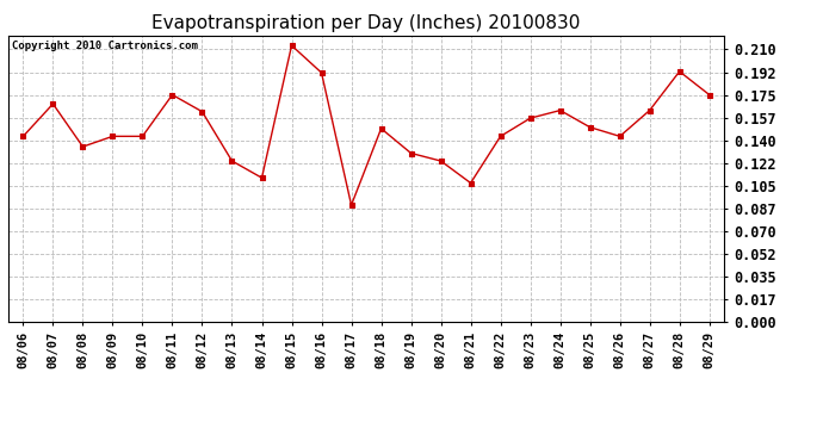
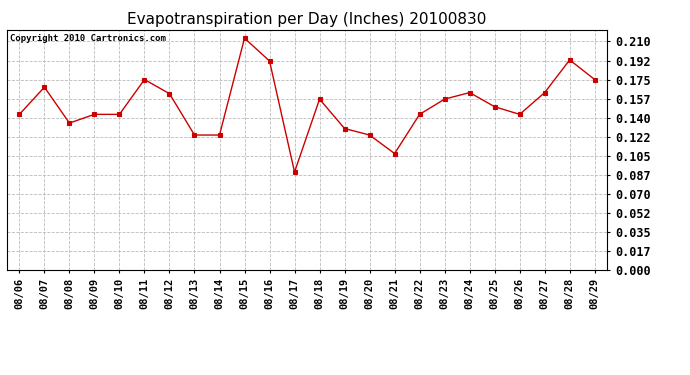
08/14: 0.111 -> 0.124
08/18: 0.149 -> 0.157
